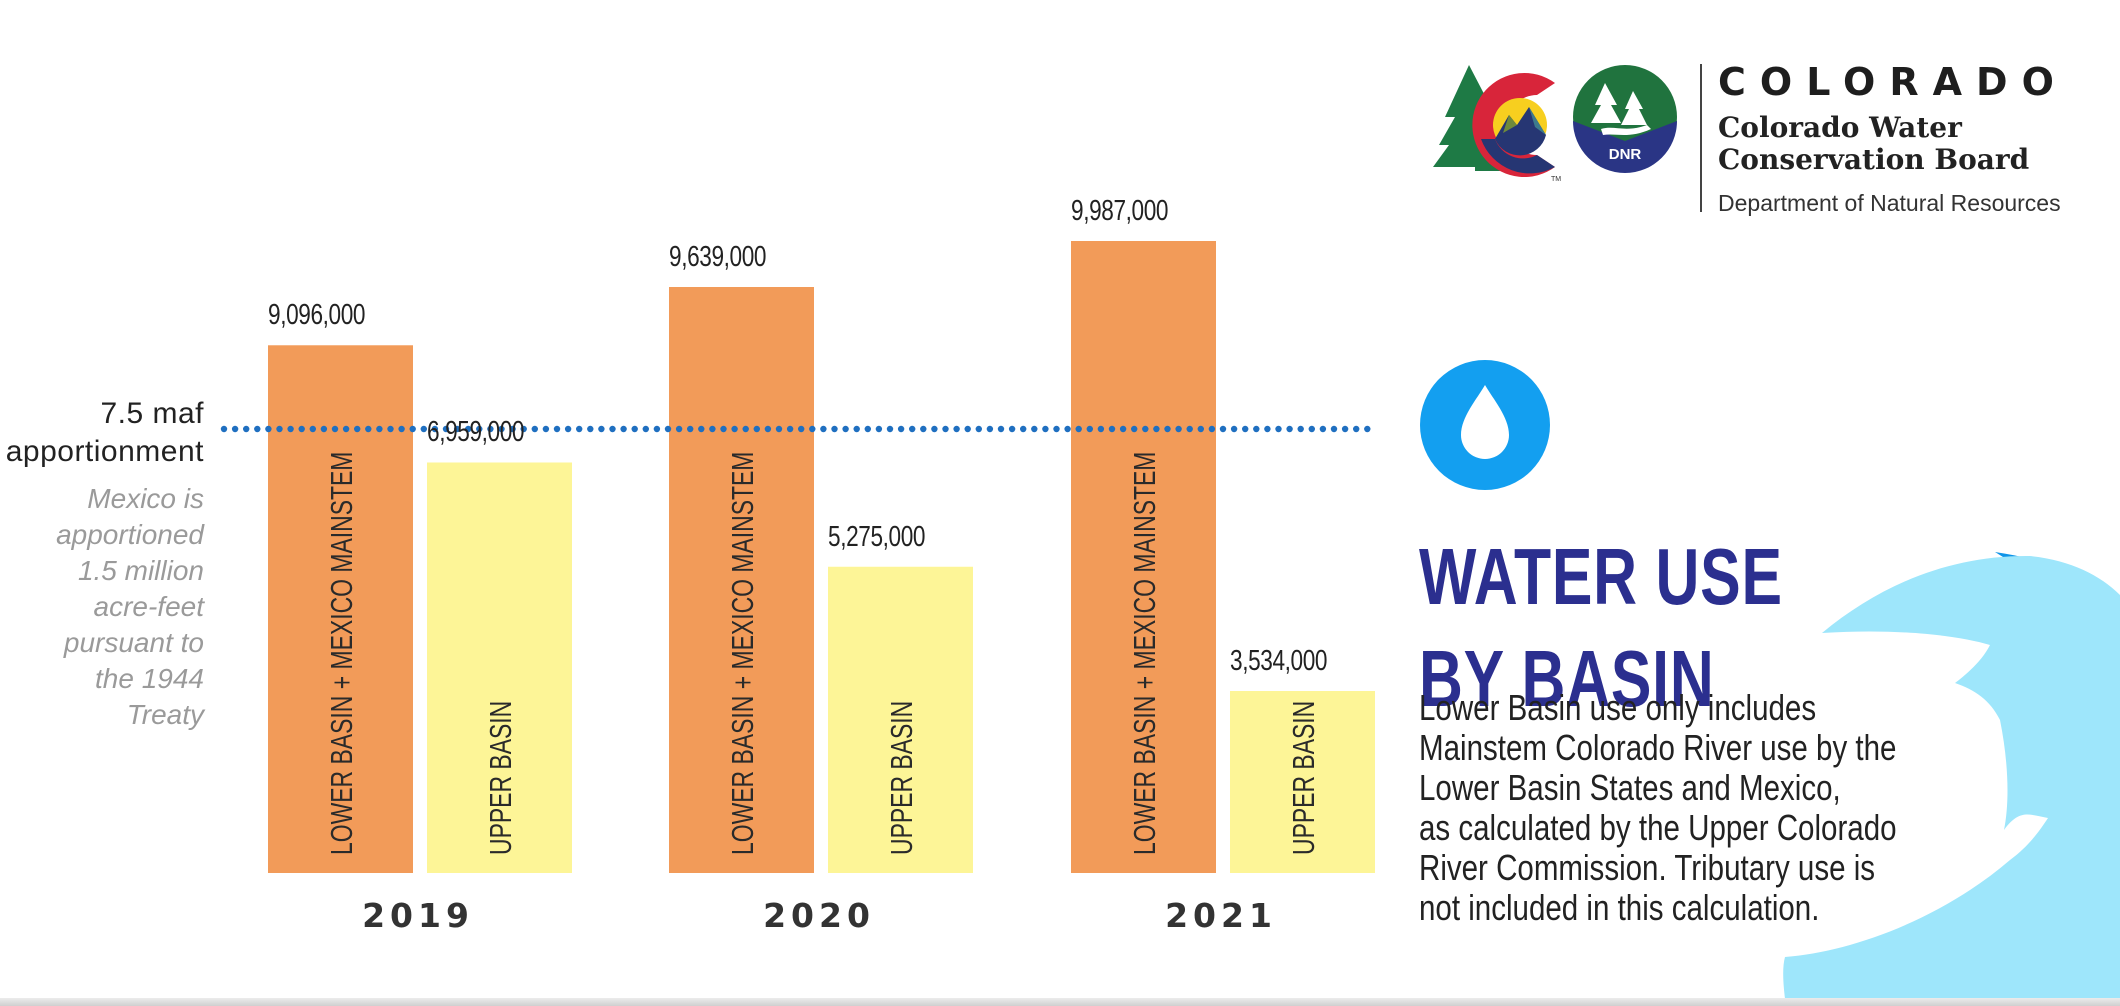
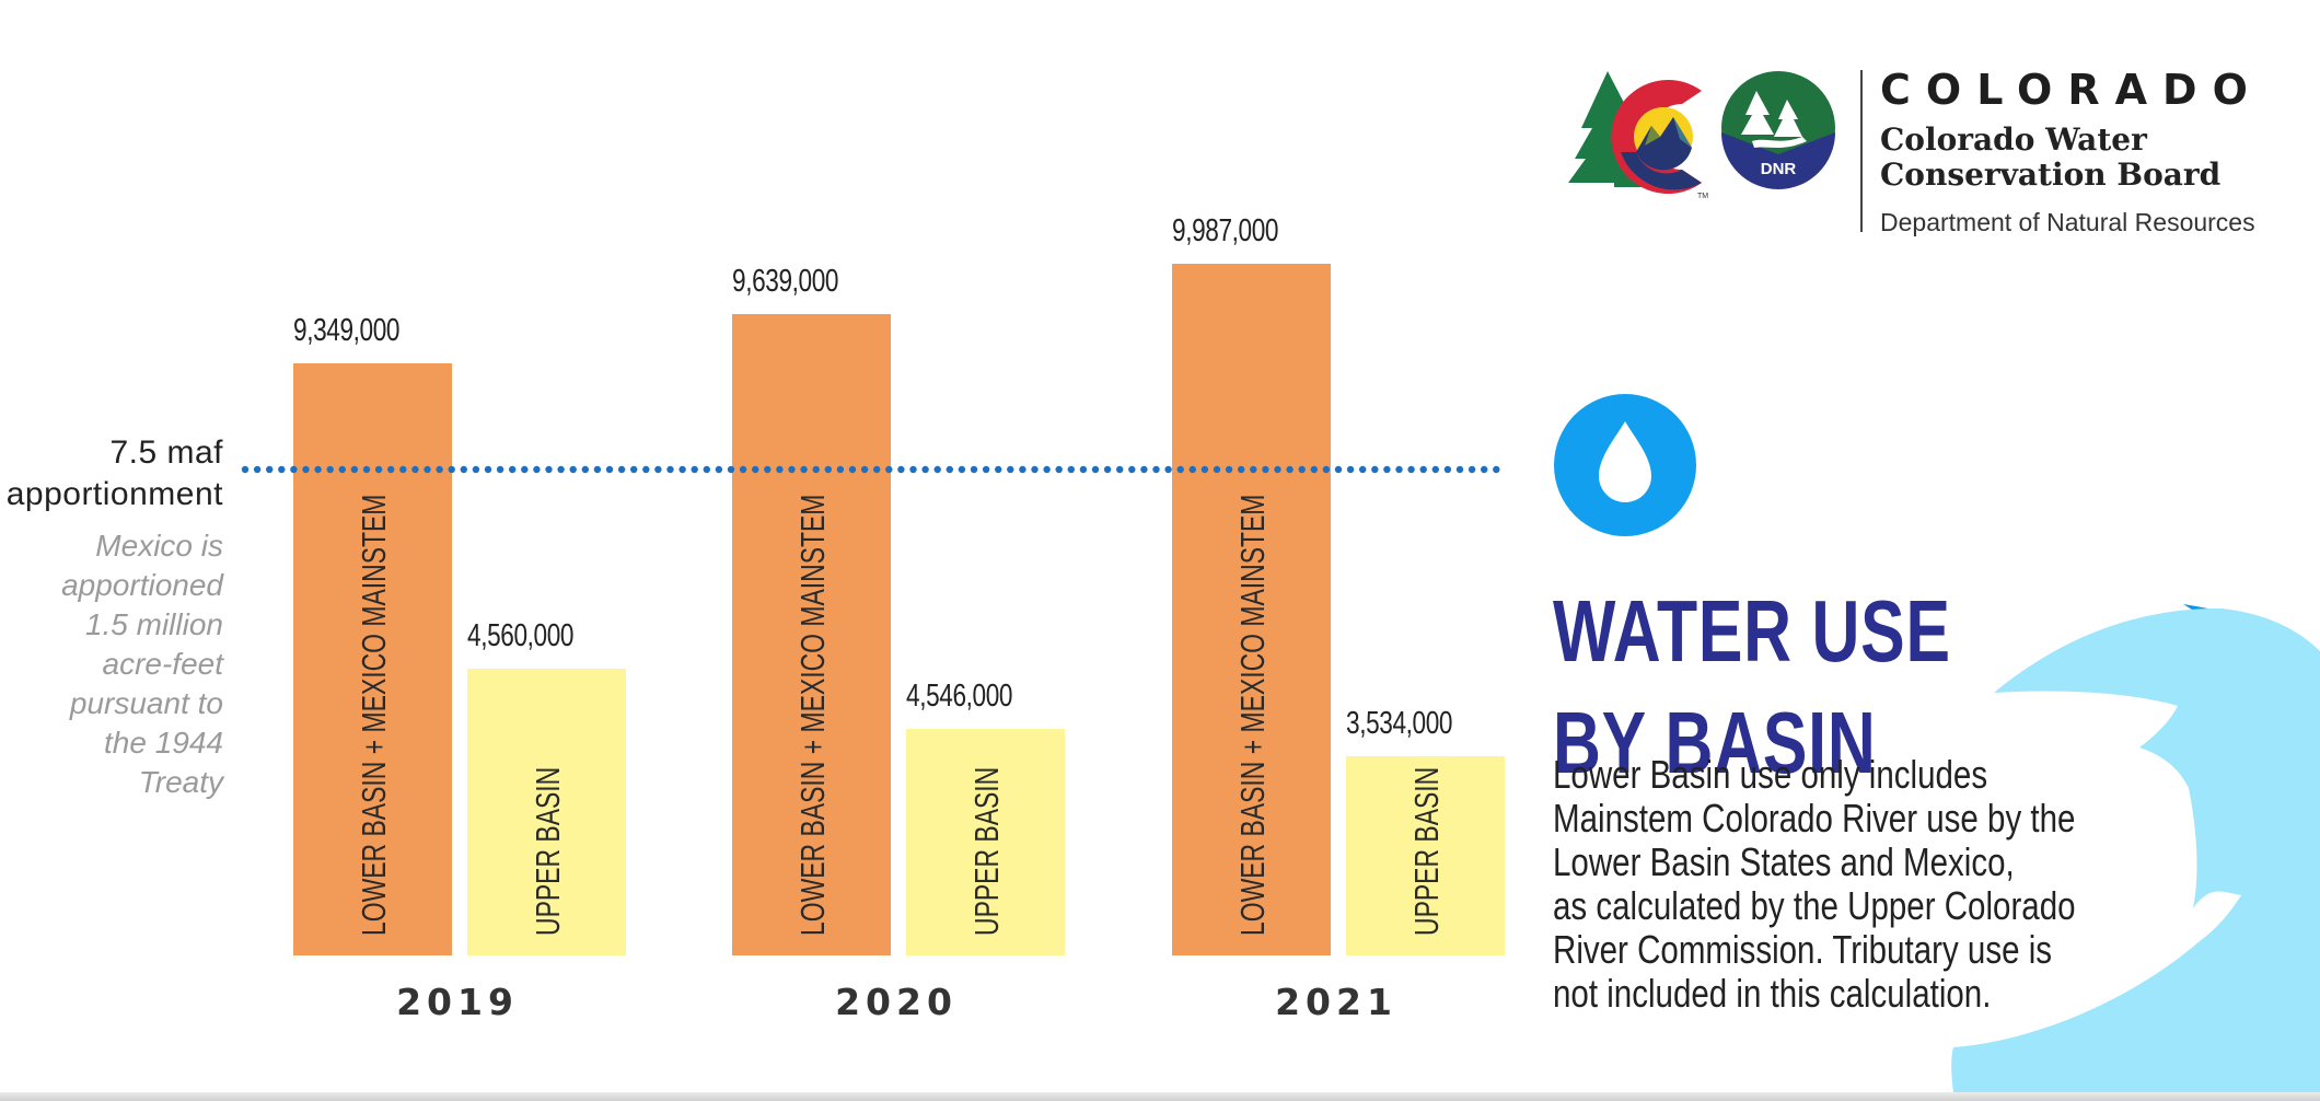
LOWER BASIN + MEXICO MAINSTEM/2019: 9,096,000 -> 9,349,000
UPPER BASIN/2019: 6,959,000 -> 4,560,000
UPPER BASIN/2020: 5,275,000 -> 4,546,000
